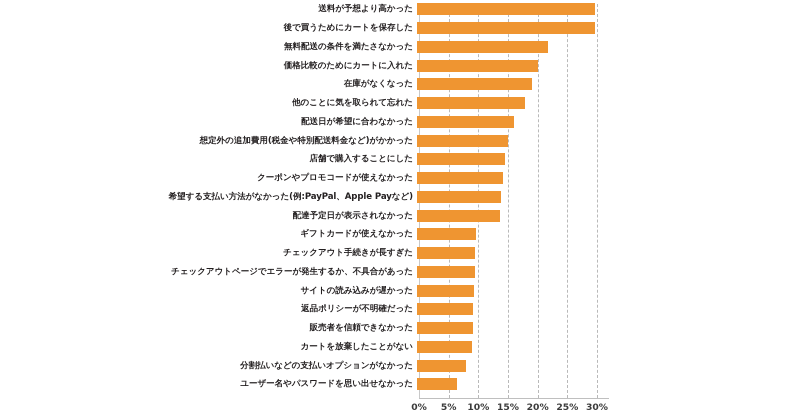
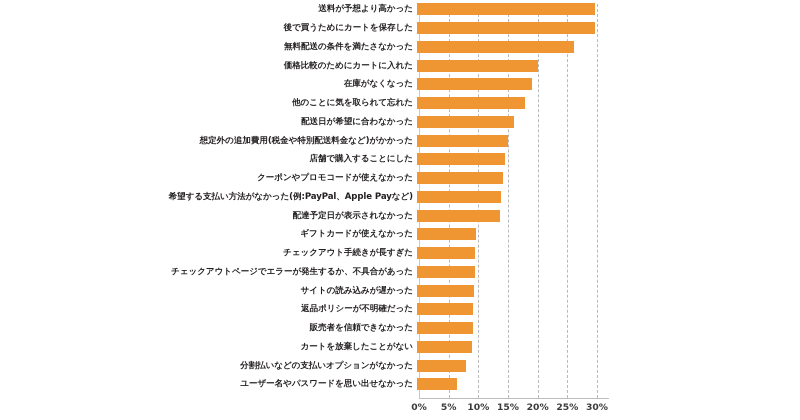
無料配送の条件を満たさなかった: 22% -> 26%
